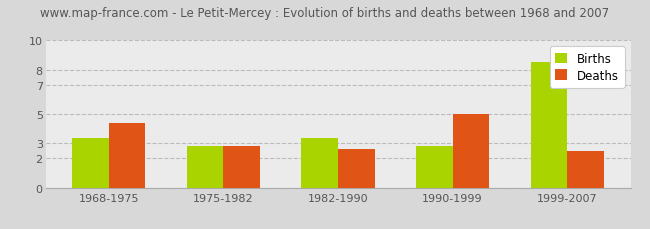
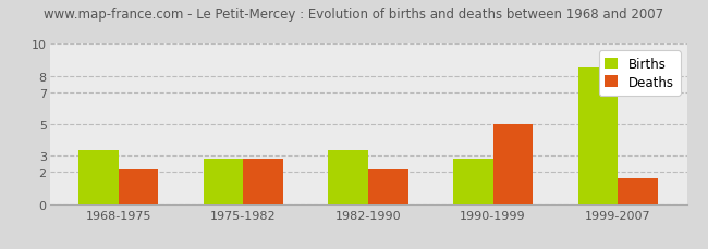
Deaths/1968-1975: 4.4 -> 2.2
Deaths/1982-1990: 2.6 -> 2.2
Deaths/1999-2007: 2.5 -> 1.6
